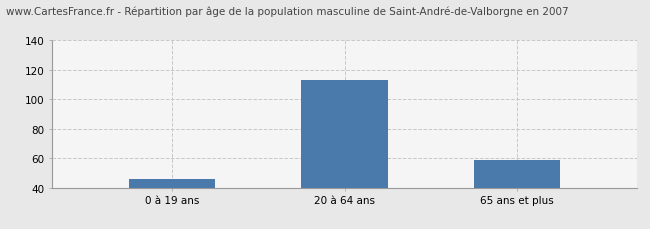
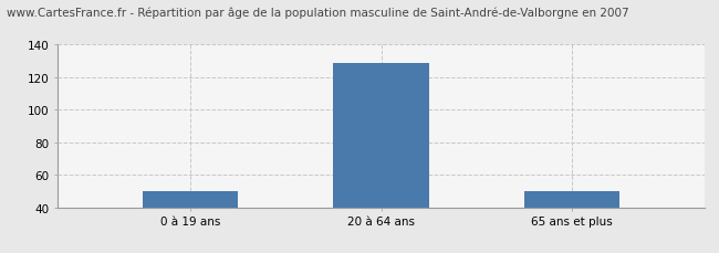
0 à 19 ans: 46 -> 50
20 à 64 ans: 113 -> 129
65 ans et plus: 59 -> 50
